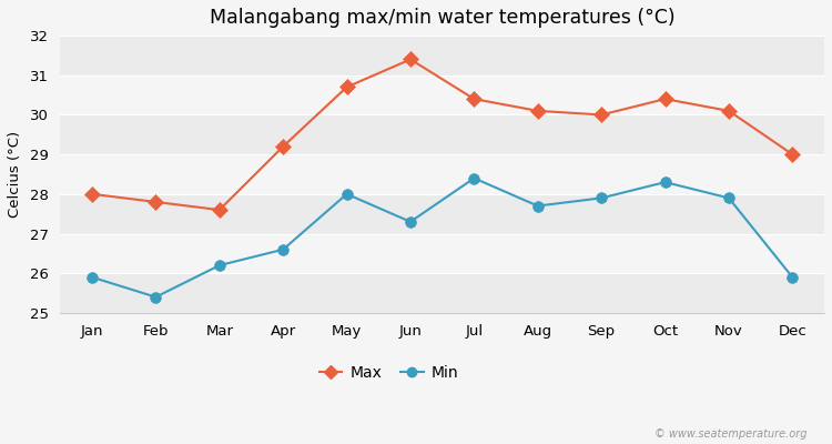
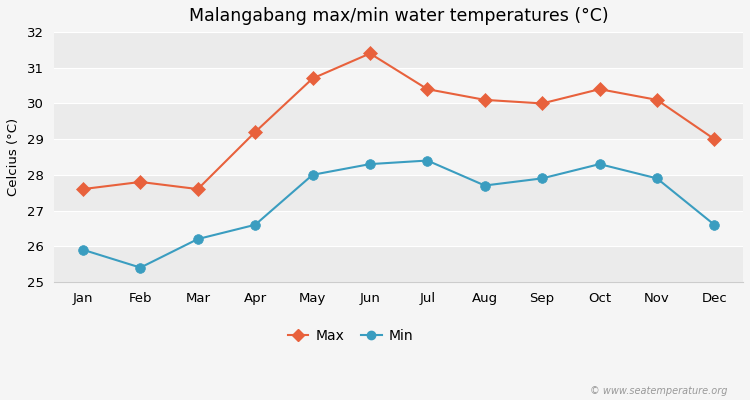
Max/Jan: 28.0 -> 27.6
Min/Jun: 27.3 -> 28.3
Min/Dec: 25.9 -> 26.6
